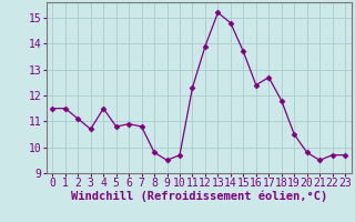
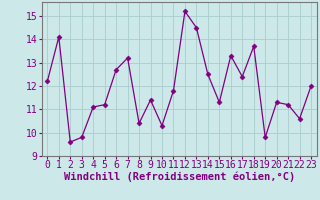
0: 11.5 -> 12.2
1: 11.5 -> 14.1
2: 11.1 -> 9.6
3: 10.7 -> 9.8
4: 11.5 -> 11.1
5: 10.8 -> 11.2
6: 10.9 -> 12.7
7: 10.8 -> 13.2
8: 9.8 -> 10.4
9: 9.5 -> 11.4
10: 9.7 -> 10.3
11: 12.3 -> 11.8
12: 13.9 -> 15.2
13: 15.2 -> 14.5
14: 14.8 -> 12.5
15: 13.7 -> 11.3
16: 12.4 -> 13.3
17: 12.7 -> 12.4
18: 11.8 -> 13.7
19: 10.5 -> 9.8
20: 9.8 -> 11.3
21: 9.5 -> 11.2
22: 9.7 -> 10.6
23: 9.7 -> 12.0
